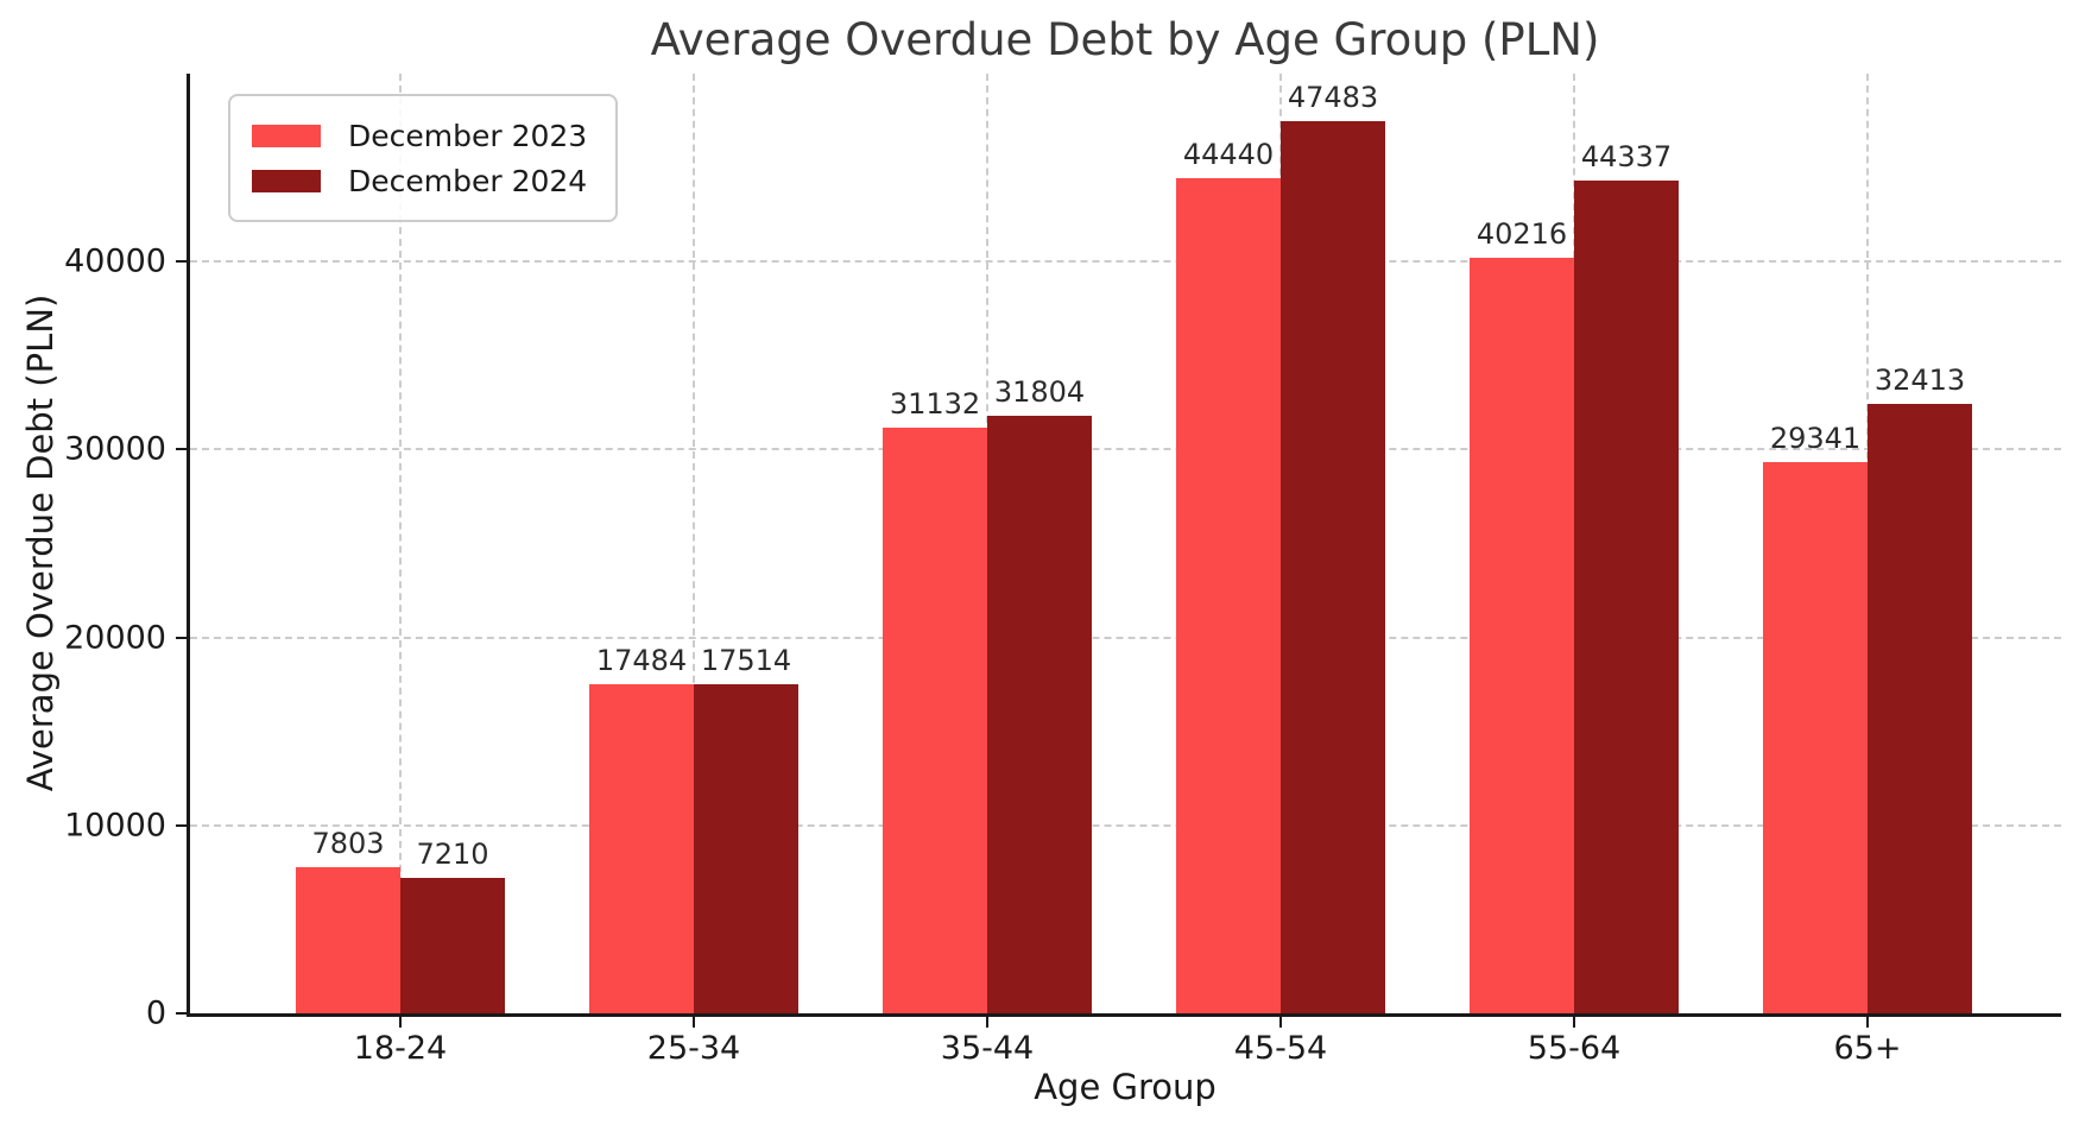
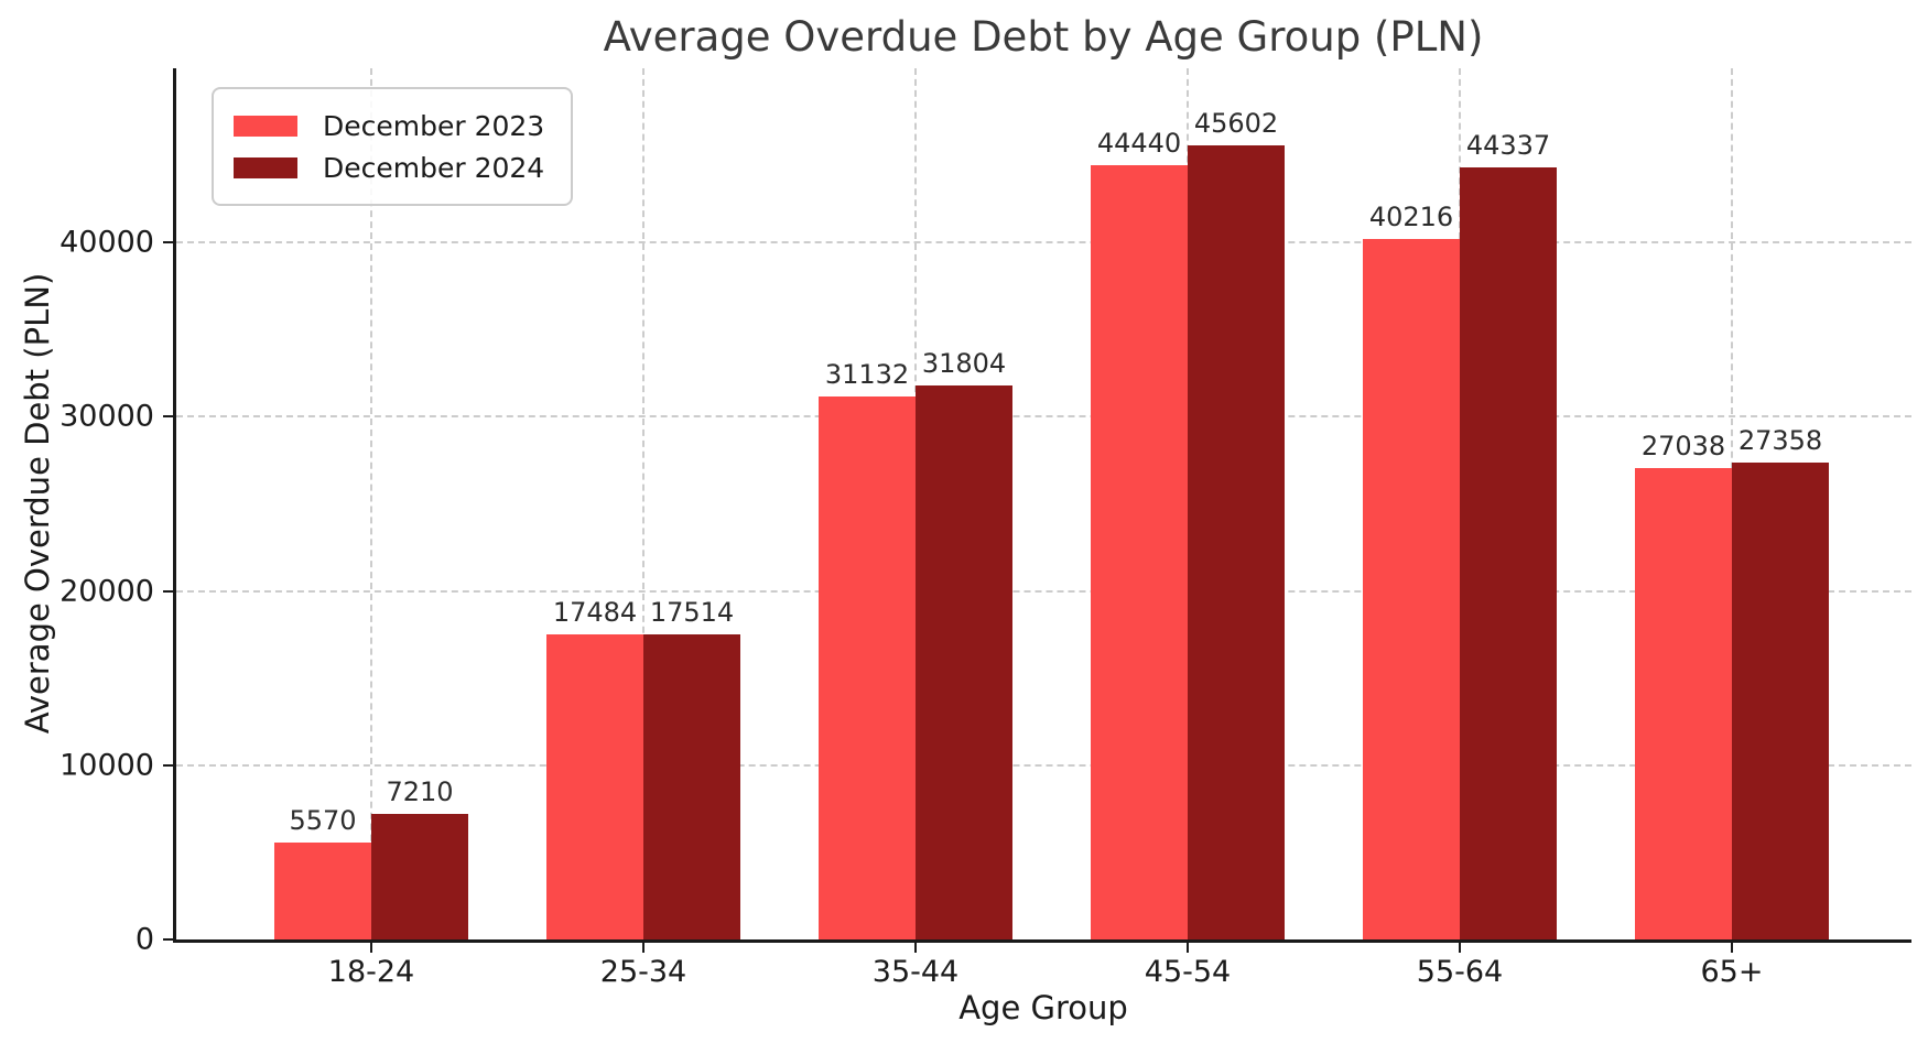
December 2023/18-24: 7803 -> 5570
December 2024/45-54: 47483 -> 45602
December 2023/65+: 29341 -> 27038
December 2024/65+: 32413 -> 27358
